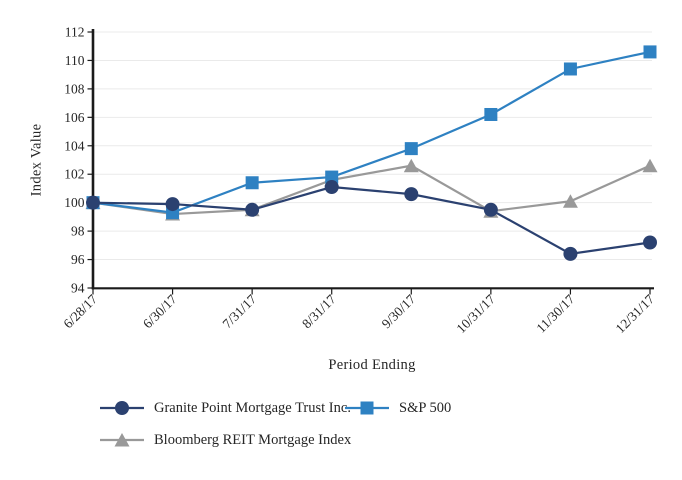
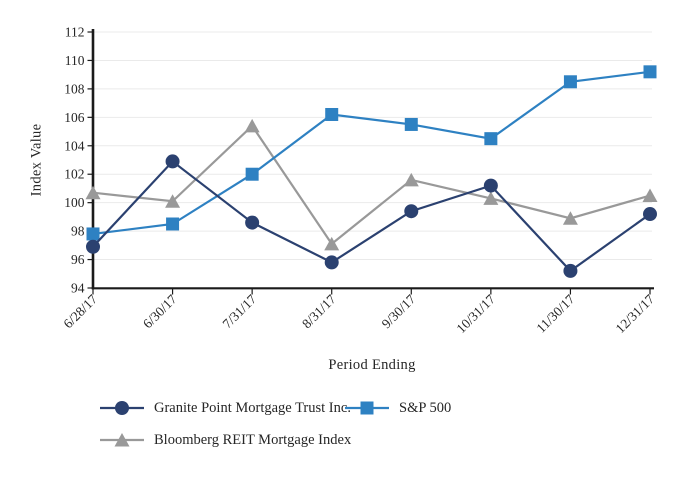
Bloomberg REIT Mortgage Index/6/28/17: 100.0 -> 100.7
S&P 500/6/28/17: 100.0 -> 97.8
Granite Point Mortgage Trust Inc./6/28/17: 100.0 -> 96.9
Bloomberg REIT Mortgage Index/6/30/17: 99.2 -> 100.1
S&P 500/6/30/17: 99.3 -> 98.5
Granite Point Mortgage Trust Inc./6/30/17: 99.9 -> 102.9
Bloomberg REIT Mortgage Index/7/31/17: 99.5 -> 105.4
S&P 500/7/31/17: 101.4 -> 102.0
Granite Point Mortgage Trust Inc./7/31/17: 99.5 -> 98.6
Bloomberg REIT Mortgage Index/8/31/17: 101.6 -> 97.1
S&P 500/8/31/17: 101.8 -> 106.2
Granite Point Mortgage Trust Inc./8/31/17: 101.1 -> 95.8
Bloomberg REIT Mortgage Index/9/30/17: 102.6 -> 101.6
S&P 500/9/30/17: 103.8 -> 105.5
Granite Point Mortgage Trust Inc./9/30/17: 100.6 -> 99.4
Bloomberg REIT Mortgage Index/10/31/17: 99.4 -> 100.3
S&P 500/10/31/17: 106.2 -> 104.5
Granite Point Mortgage Trust Inc./10/31/17: 99.5 -> 101.2
Bloomberg REIT Mortgage Index/11/30/17: 100.1 -> 98.9
S&P 500/11/30/17: 109.4 -> 108.5
Granite Point Mortgage Trust Inc./11/30/17: 96.4 -> 95.2
Bloomberg REIT Mortgage Index/12/31/17: 102.6 -> 100.5
S&P 500/12/31/17: 110.6 -> 109.2
Granite Point Mortgage Trust Inc./12/31/17: 97.2 -> 99.2
